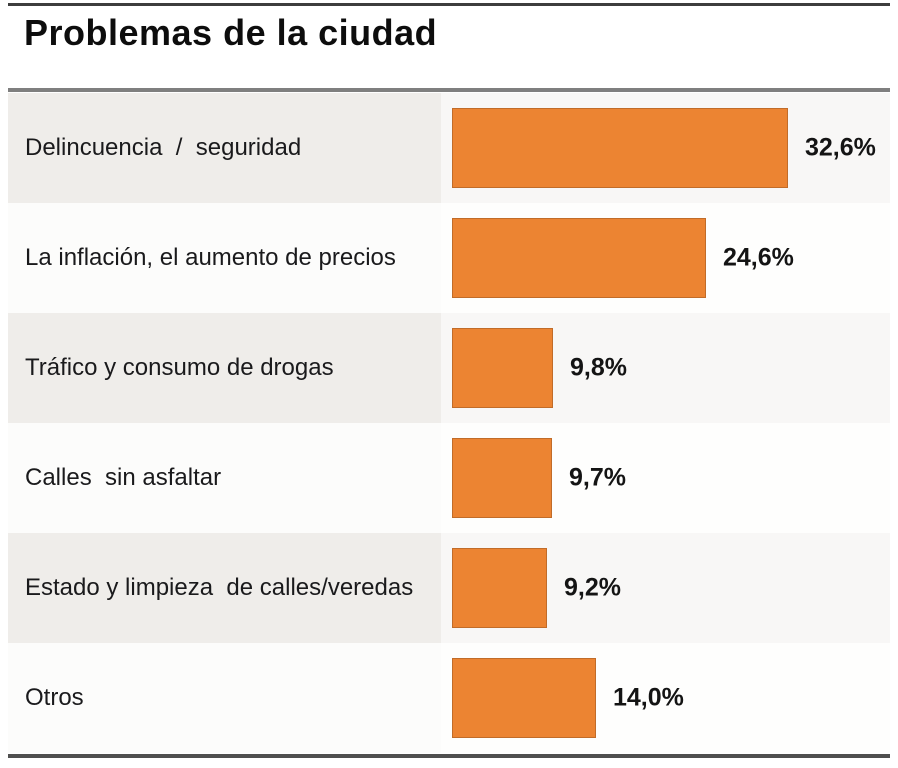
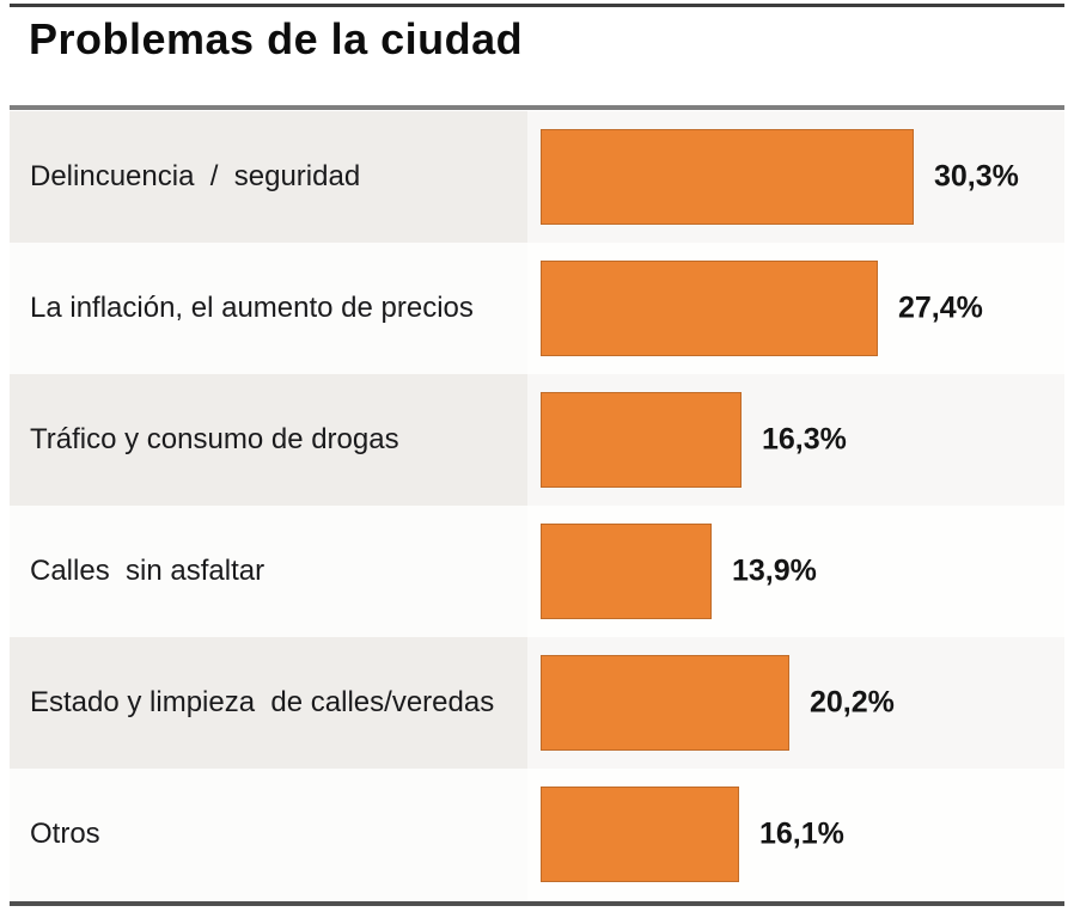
Delincuencia / seguridad: 32,6% -> 30,3%
La inflación, el aumento de precios: 24,6% -> 27,4%
Tráfico y consumo de drogas: 9,8% -> 16,3%
Calles sin asfaltar: 9,7% -> 13,9%
Estado y limpieza de calles/veredas: 9,2% -> 20,2%
Otros: 14,0% -> 16,1%
